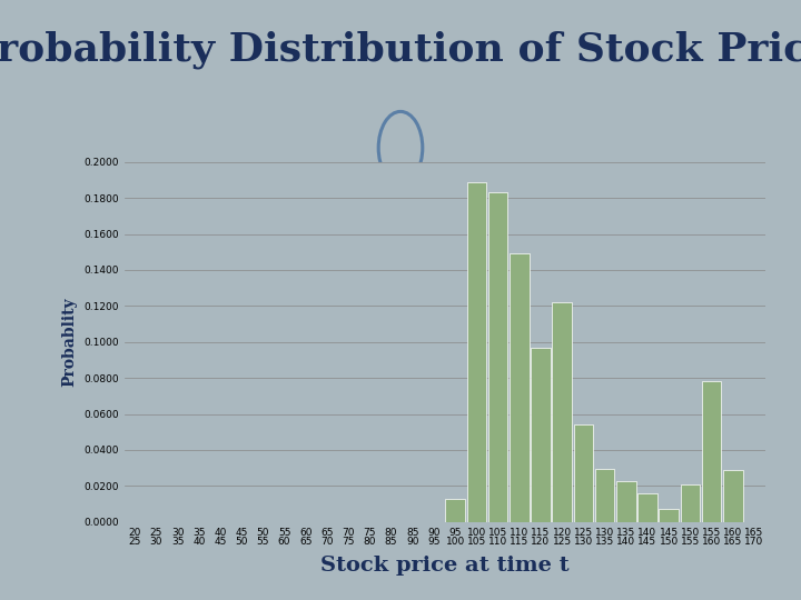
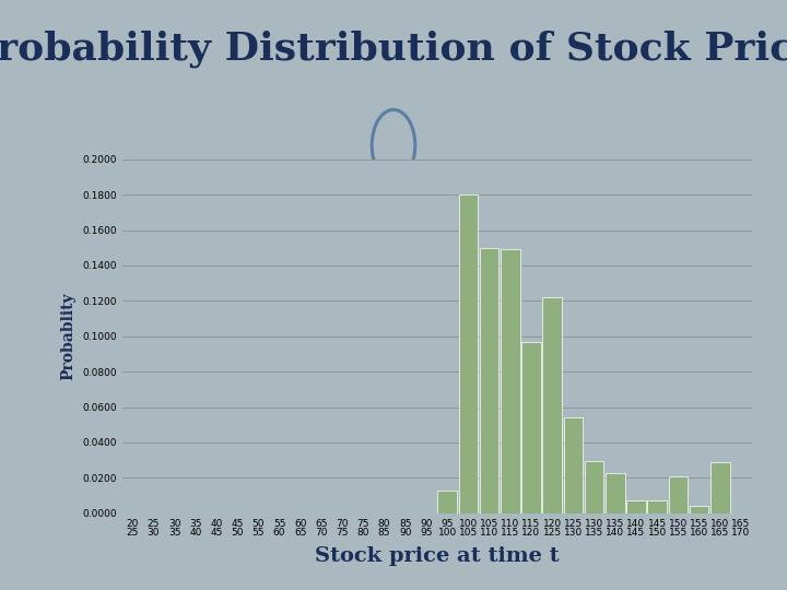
100 105: 0.189 -> 0.180
105 110: 0.183 -> 0.150
140 145: 0.016 -> 0.007
155 160: 0.078 -> 0.004
